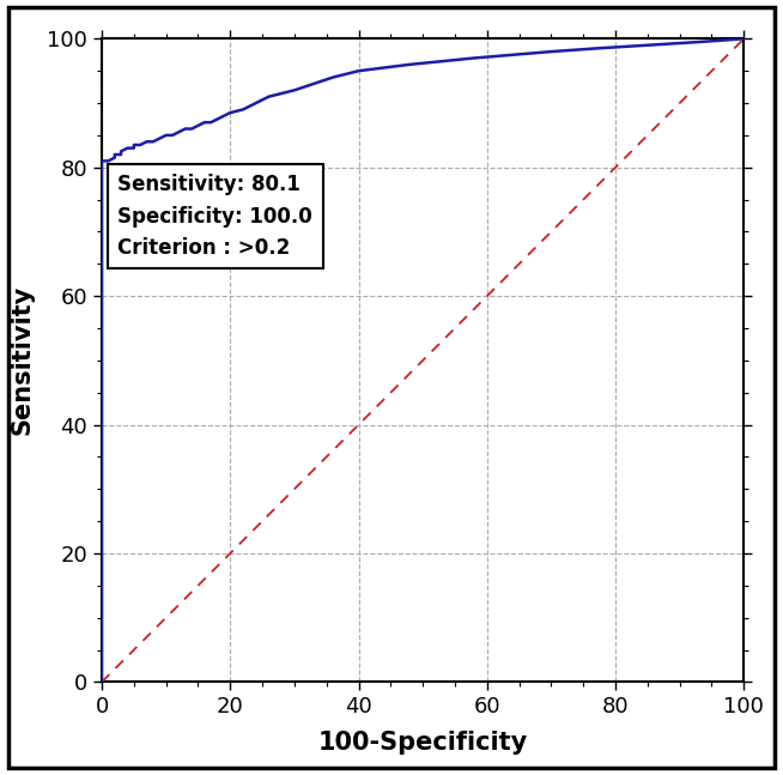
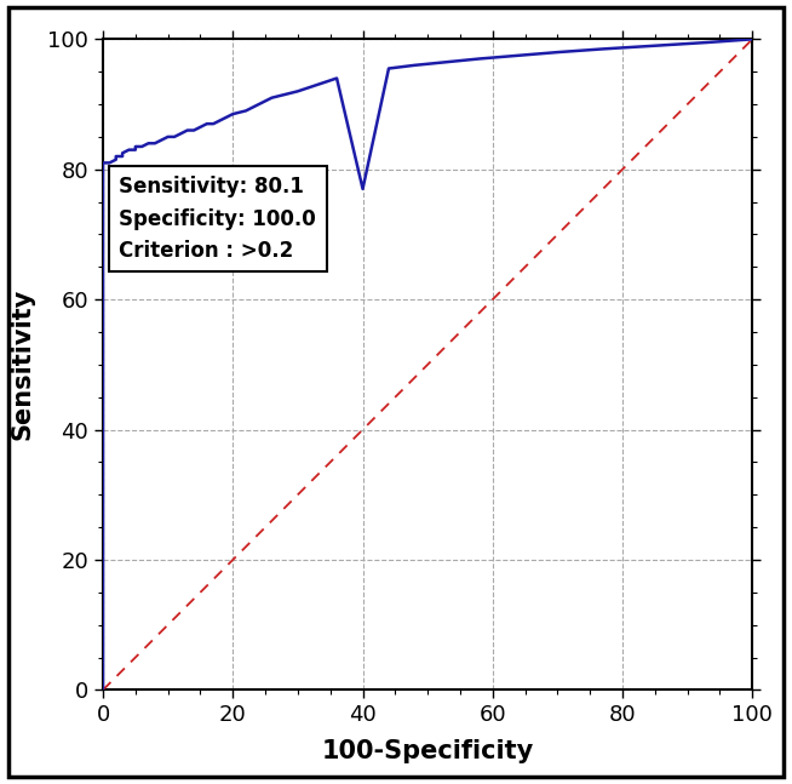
40: 95.0 -> 77.0
